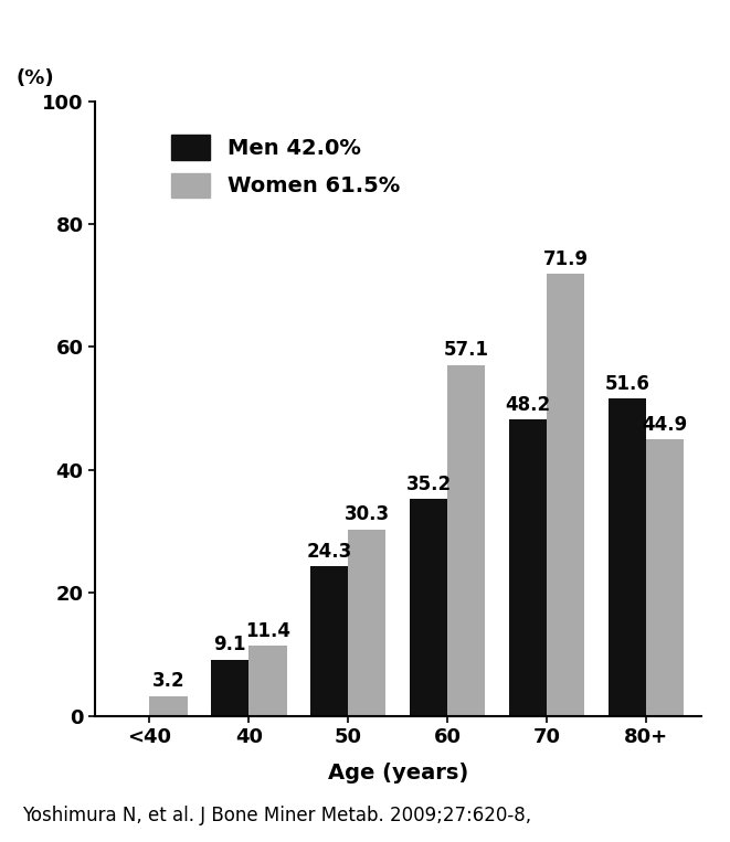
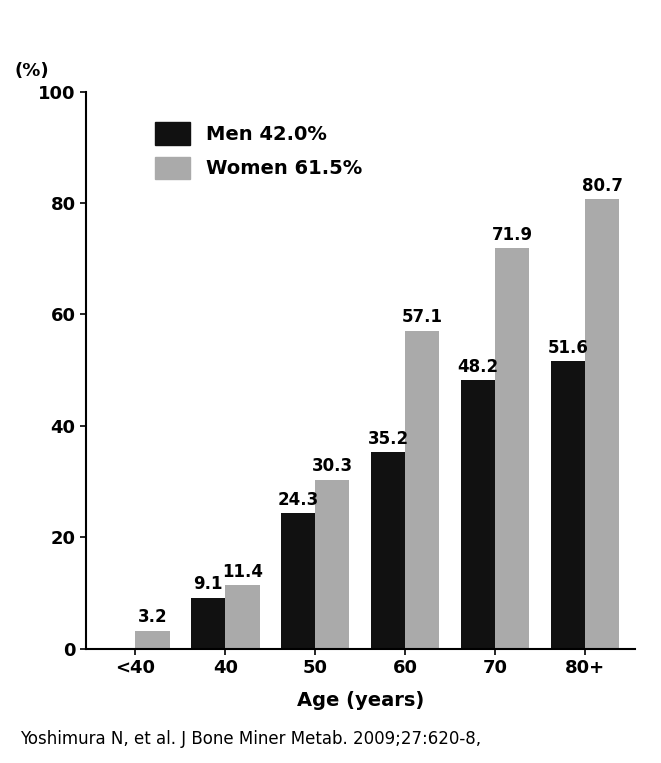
Women 61.5%/80+: 44.9 -> 80.7
